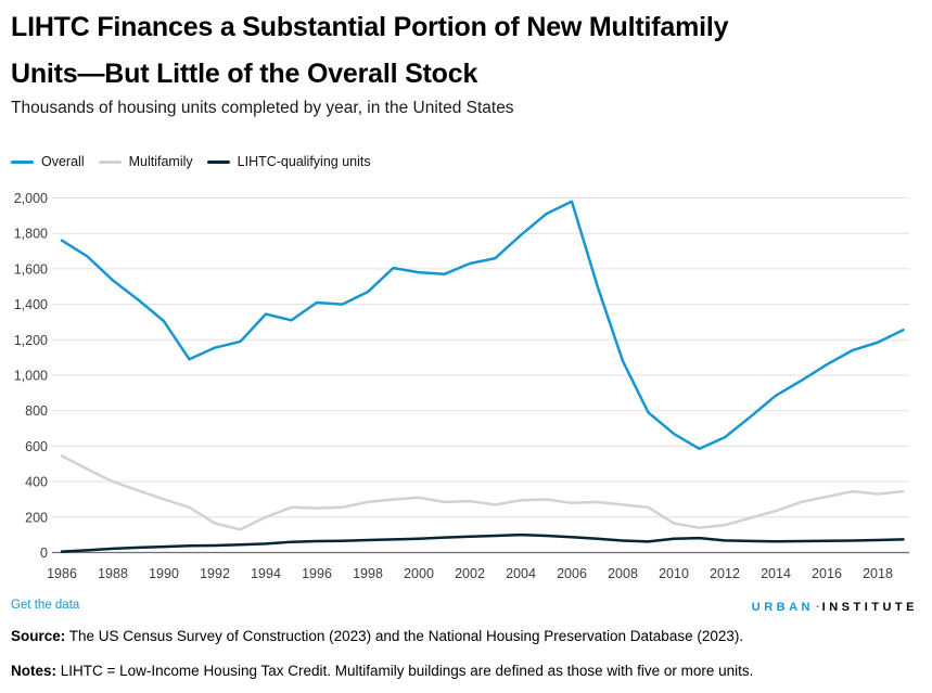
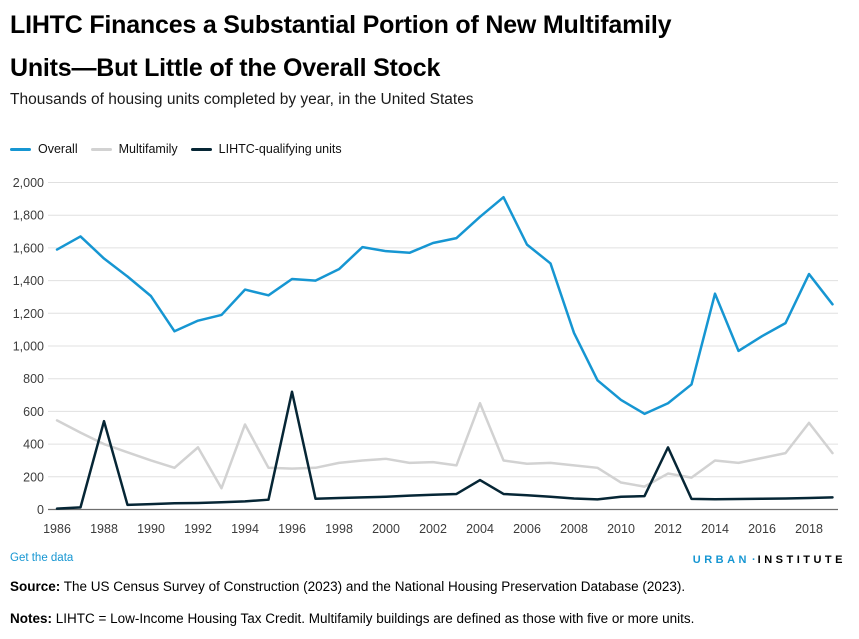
Overall/1986: 1760 -> 1590
LIHTC-qualifying units/1988: 20 -> 540
Multifamily/1992: 160 -> 380
Multifamily/1994: 200 -> 520
LIHTC-qualifying units/1996: 60 -> 720
Multifamily/2004: 300 -> 650
LIHTC-qualifying units/2004: 100 -> 180
Overall/2006: 1980 -> 1620
Multifamily/2012: 160 -> 220
LIHTC-qualifying units/2012: 70 -> 380
Overall/2014: 880 -> 1320
Multifamily/2014: 240 -> 300
Overall/2018: 1180 -> 1440
Multifamily/2018: 330 -> 530
